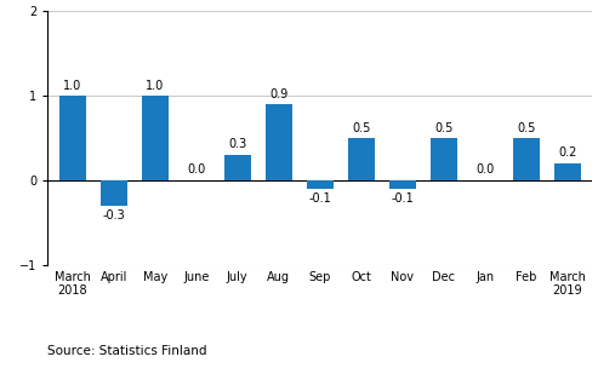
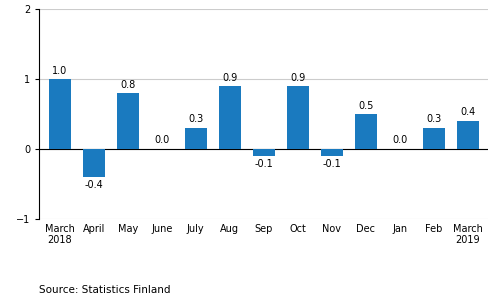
April: -0.3 -> -0.4
May: 1.0 -> 0.8
Oct: 0.5 -> 0.9
Feb: 0.5 -> 0.3
March 2019: 0.2 -> 0.4
